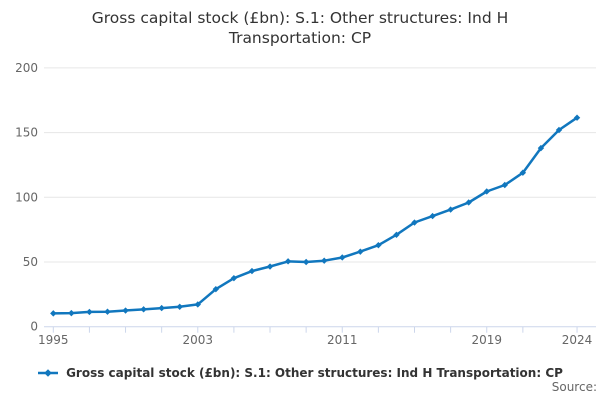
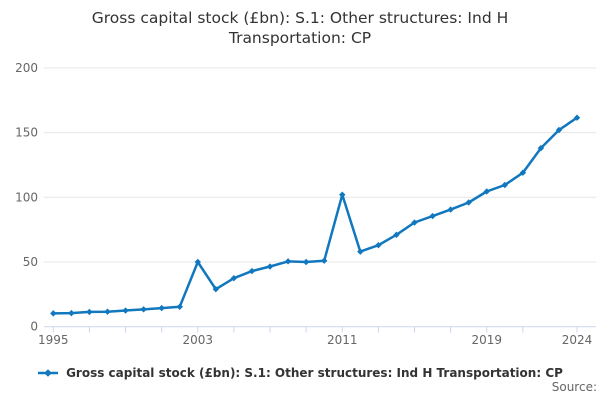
2003: 17 -> 50
2011: 54 -> 102
